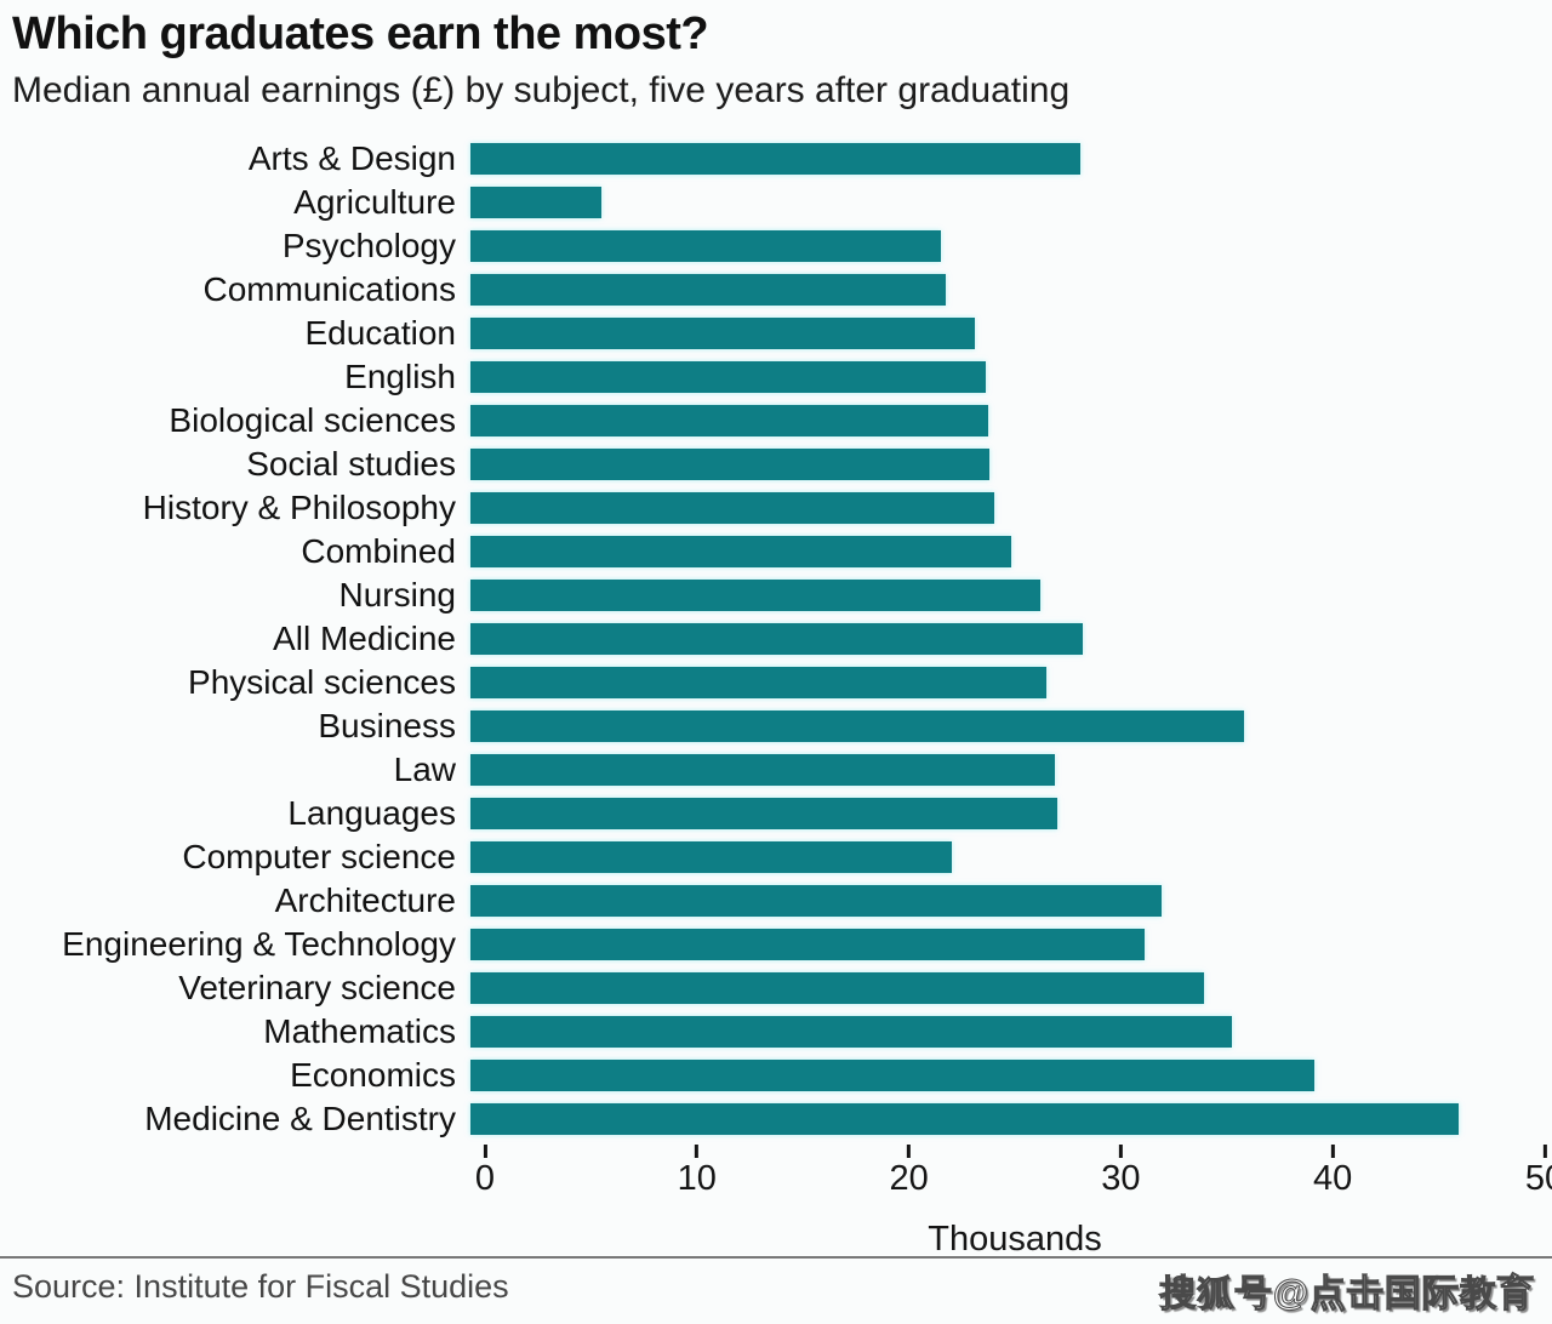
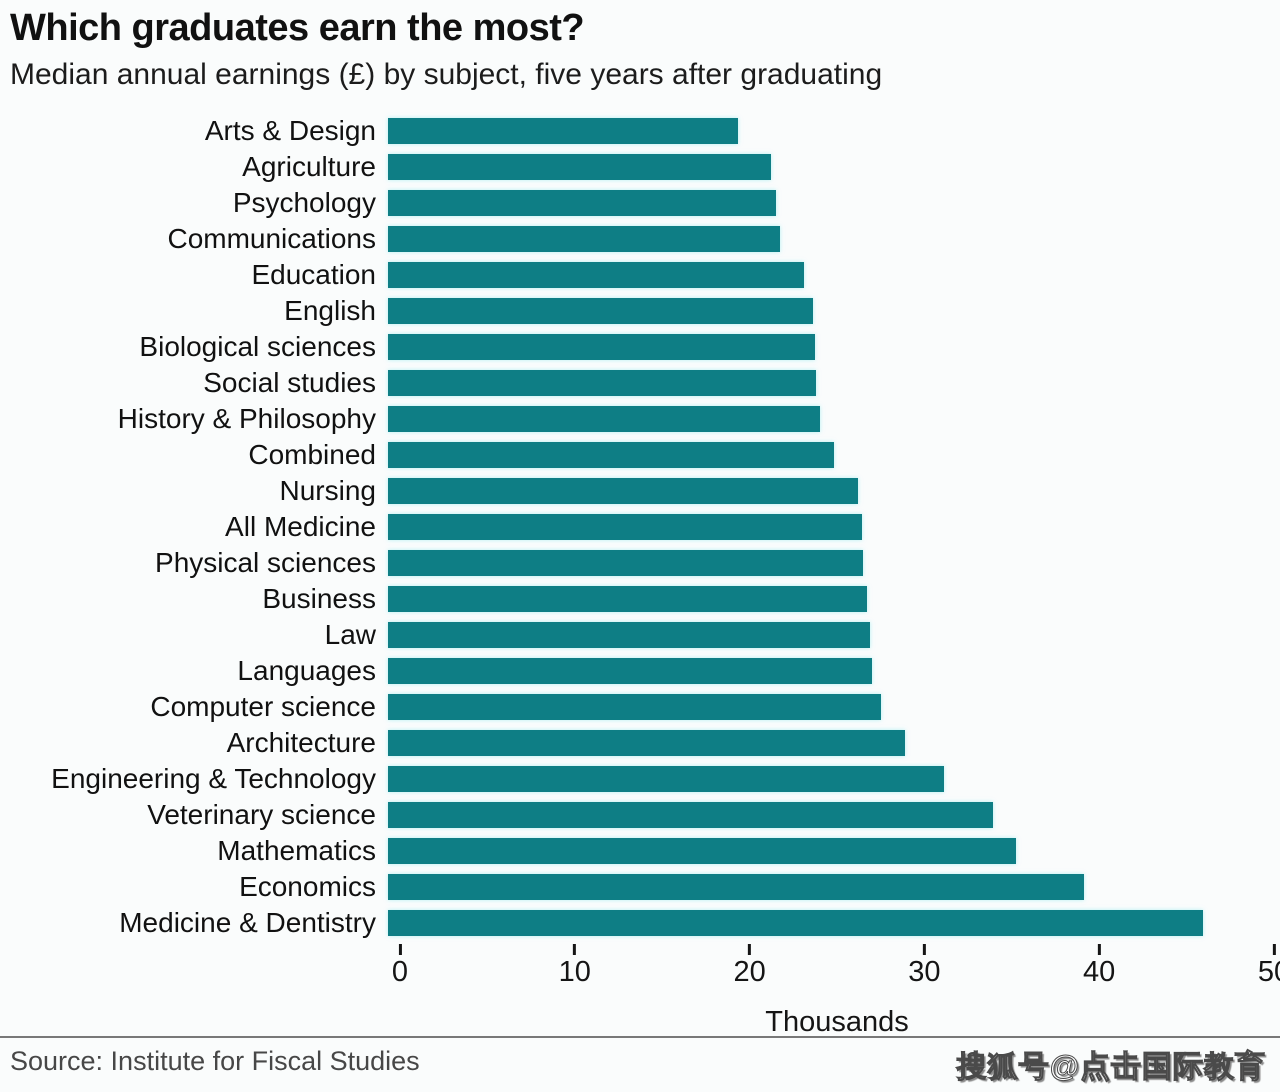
Arts & Design: 28.8 -> 20.0
Agriculture: 6.2 -> 21.9
All Medicine: 28.9 -> 27.1
Business: 36.5 -> 27.4
Computer science: 22.7 -> 28.2
Architecture: 32.6 -> 29.6
